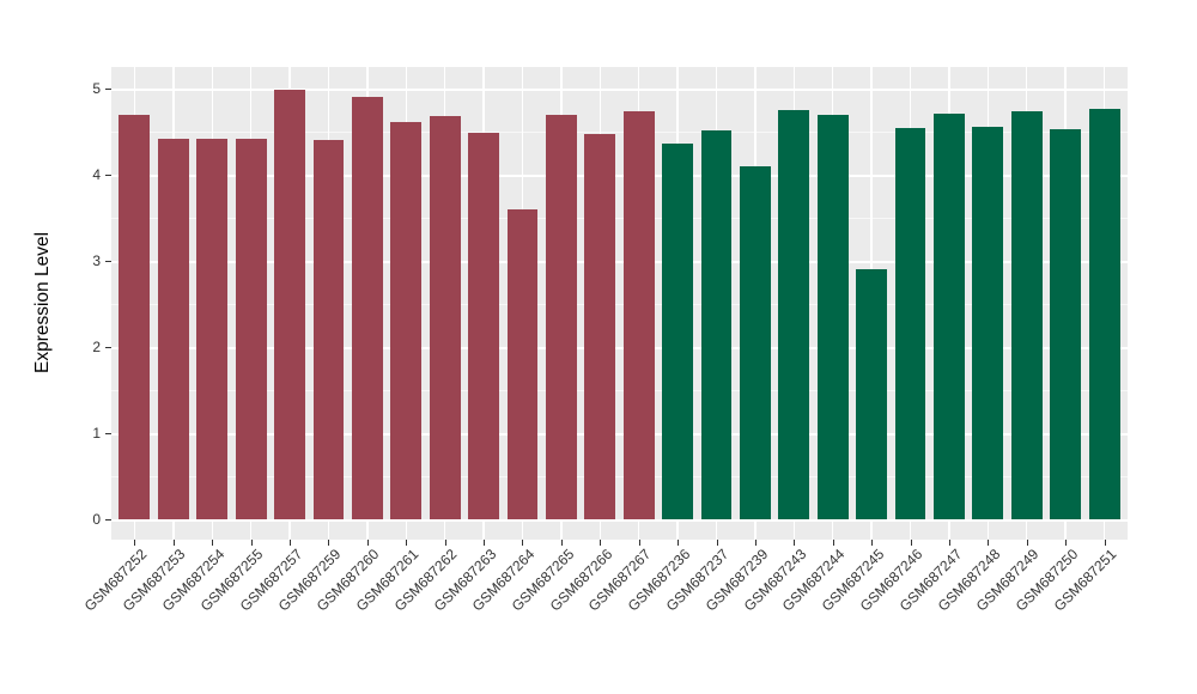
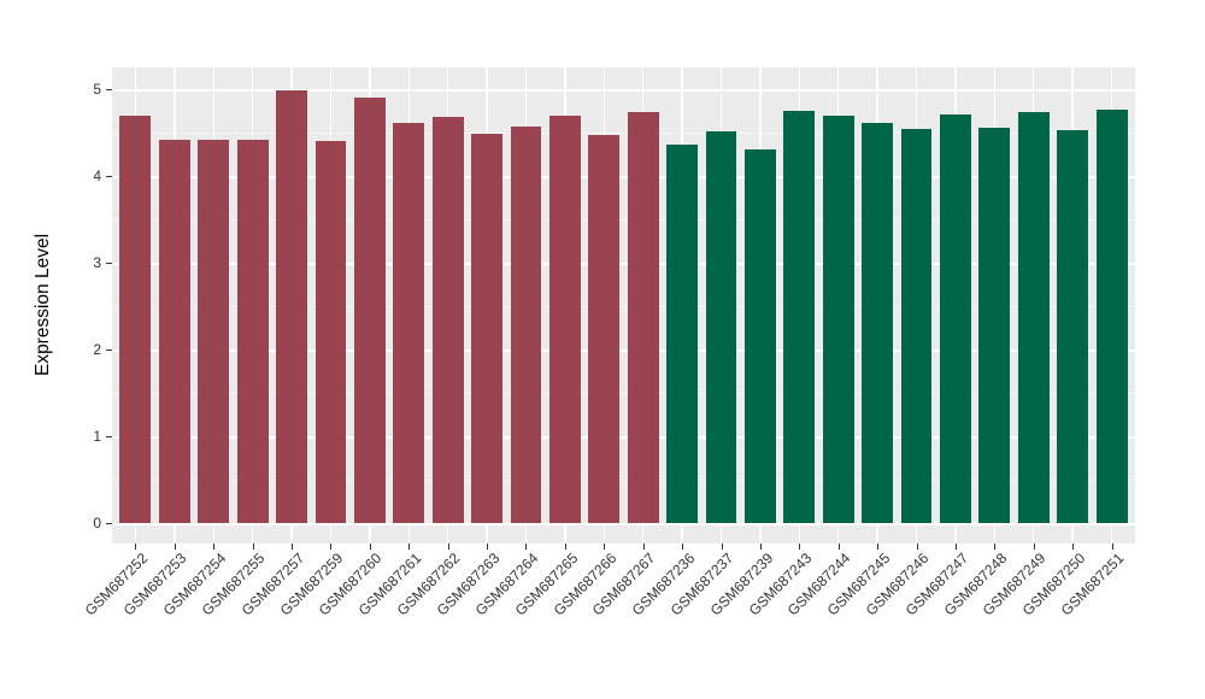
GSM687264: 3.6 -> 4.6
GSM687239: 4.1 -> 4.3
GSM687245: 2.9 -> 4.6
